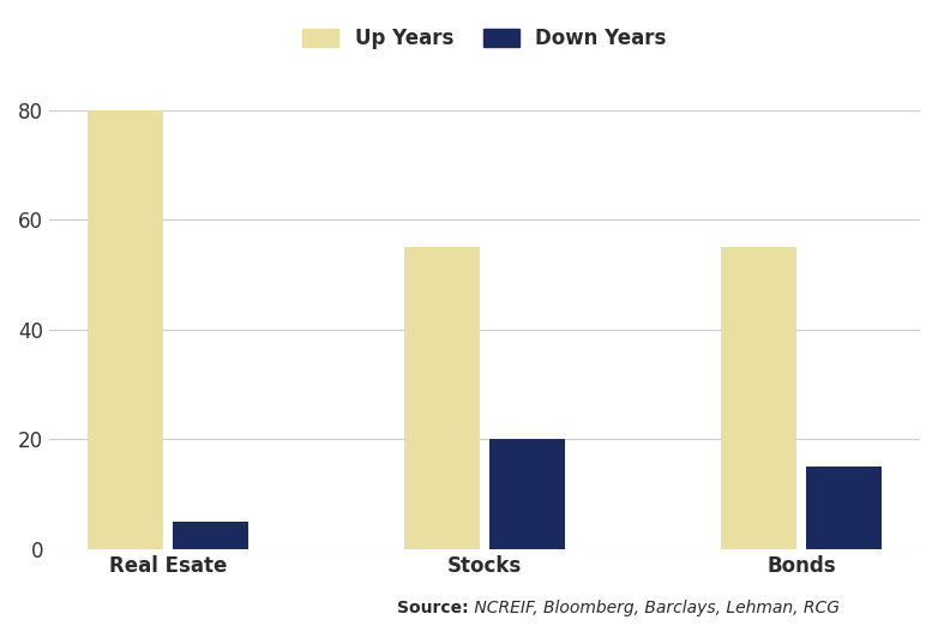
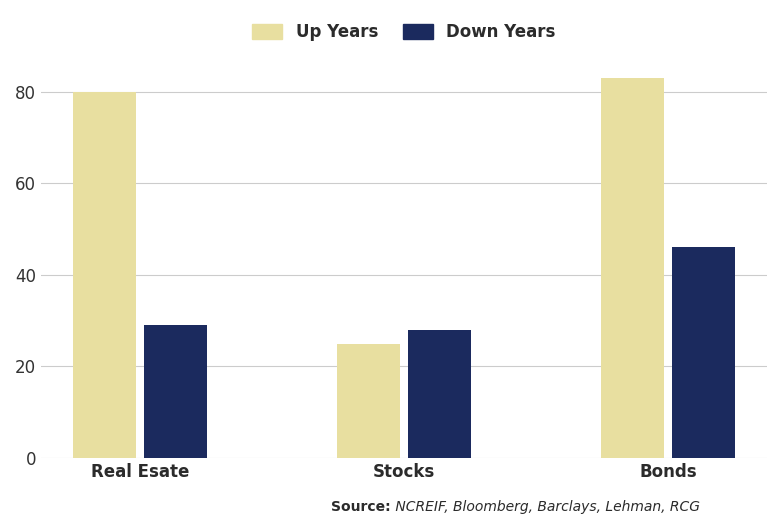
Down Years/Real Esate: 5 -> 29
Up Years/Stocks: 55 -> 25
Down Years/Stocks: 20 -> 28
Up Years/Bonds: 55 -> 83
Down Years/Bonds: 15 -> 46
